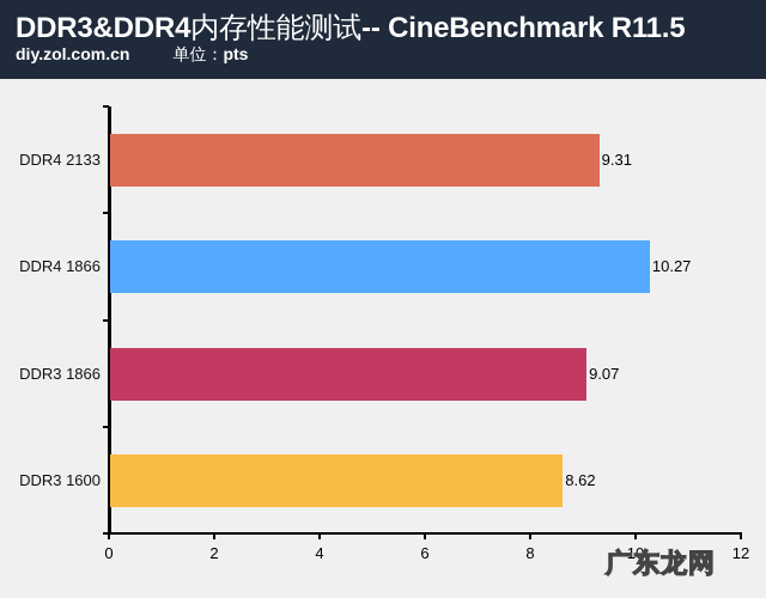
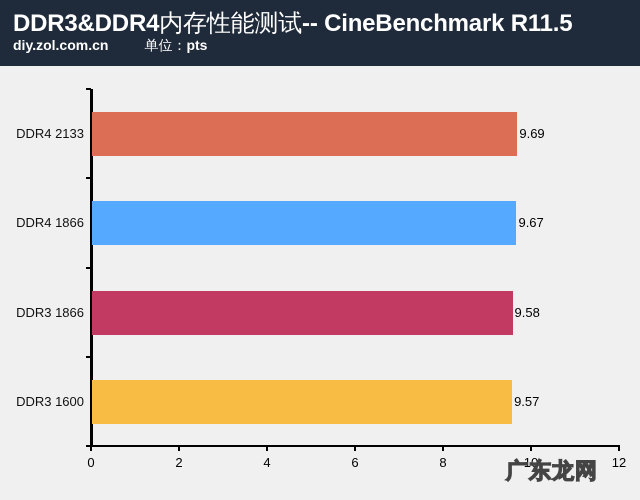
DDR4 2133: 9.31 -> 9.69
DDR4 1866: 10.27 -> 9.67
DDR3 1866: 9.07 -> 9.58
DDR3 1600: 8.62 -> 9.57
